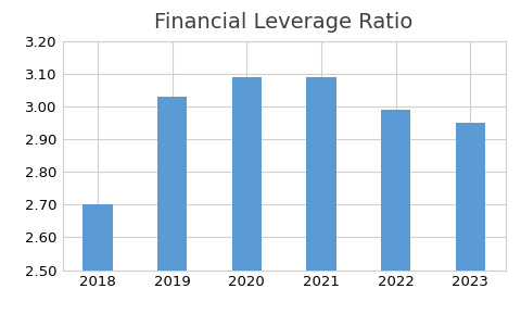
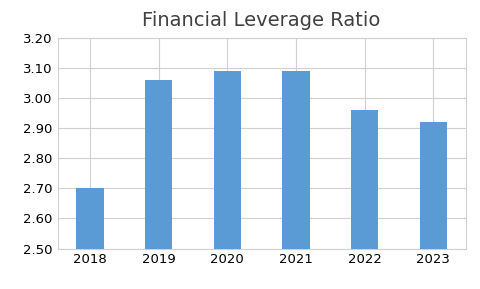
2019: 3.03 -> 3.06
2022: 2.99 -> 2.96
2023: 2.95 -> 2.92
